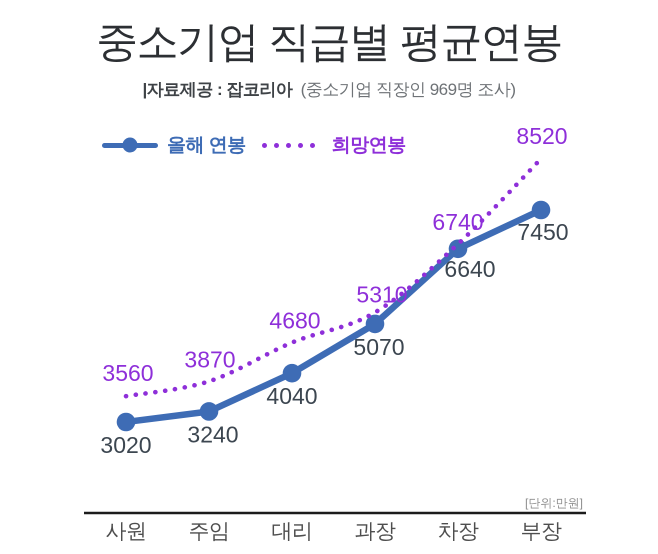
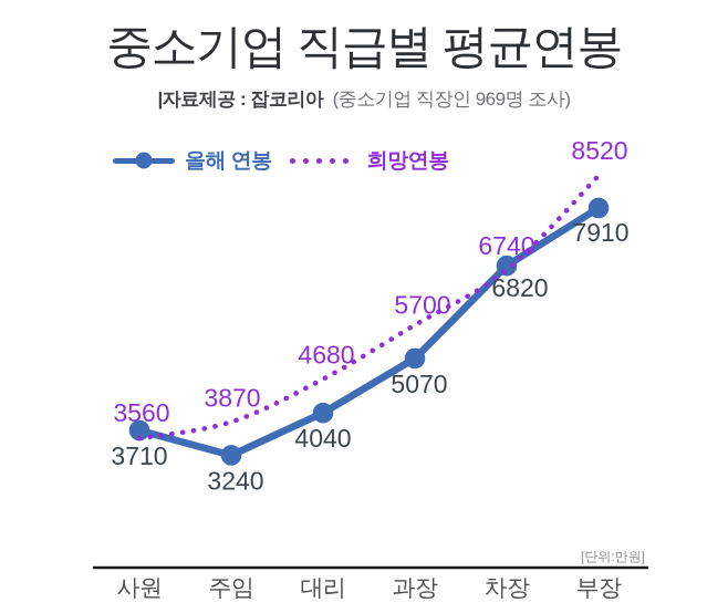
올해 연봉/사원: 3020 -> 3710
희망연봉/과장: 5310 -> 5700
올해 연봉/차장: 6640 -> 6820
올해 연봉/부장: 7450 -> 7910
